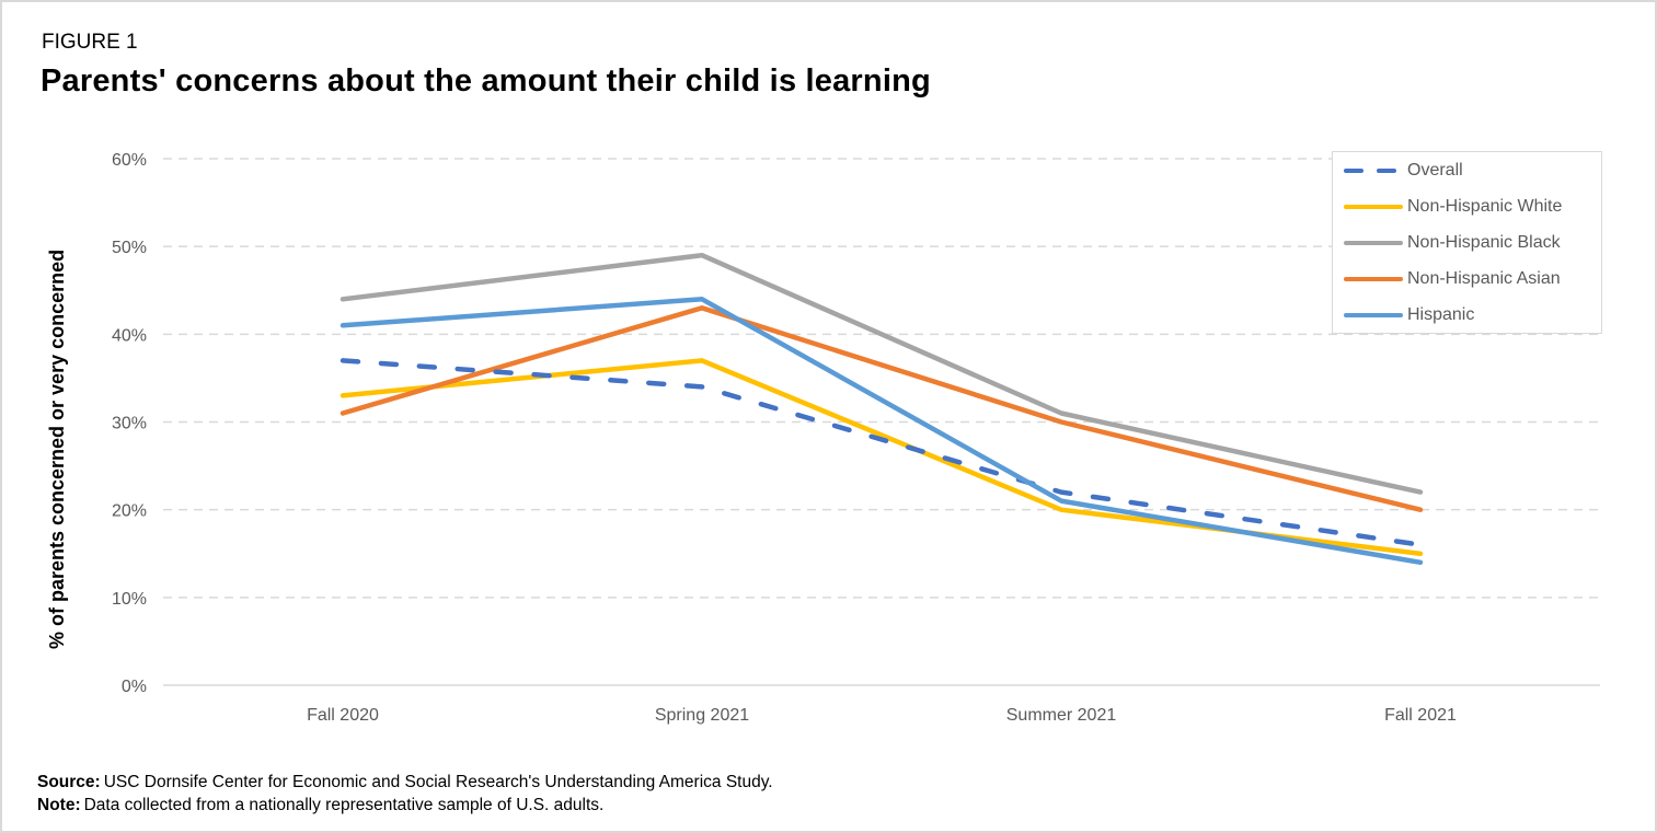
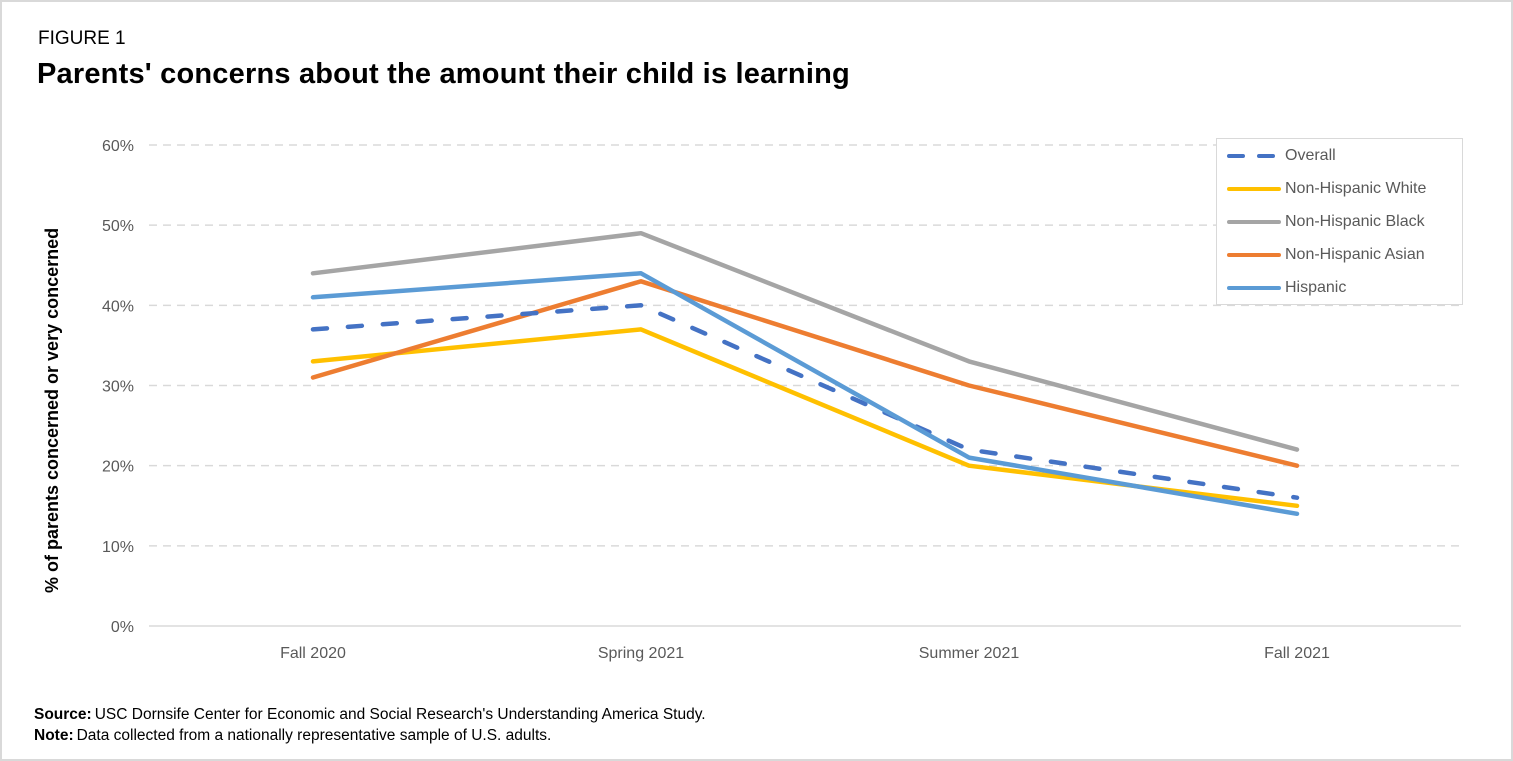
Overall/Spring 2021: 34% -> 40%
Non-Hispanic Black/Summer 2021: 31% -> 33%
